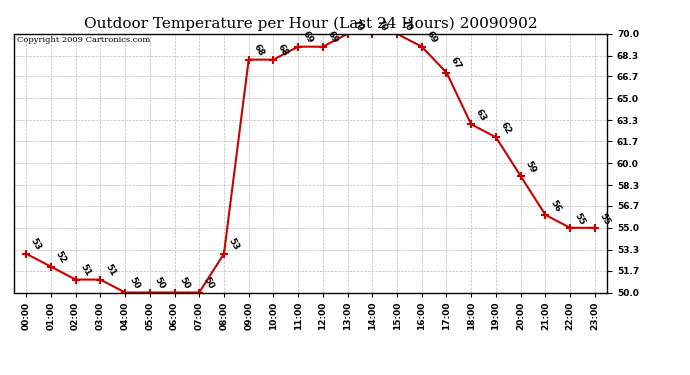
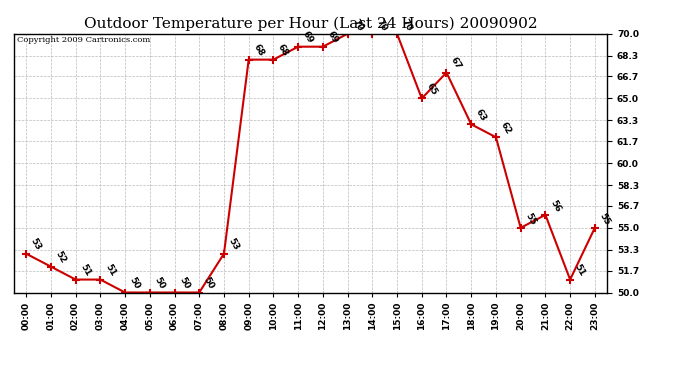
16:00: 69 -> 65
20:00: 59 -> 55
22:00: 55 -> 51
